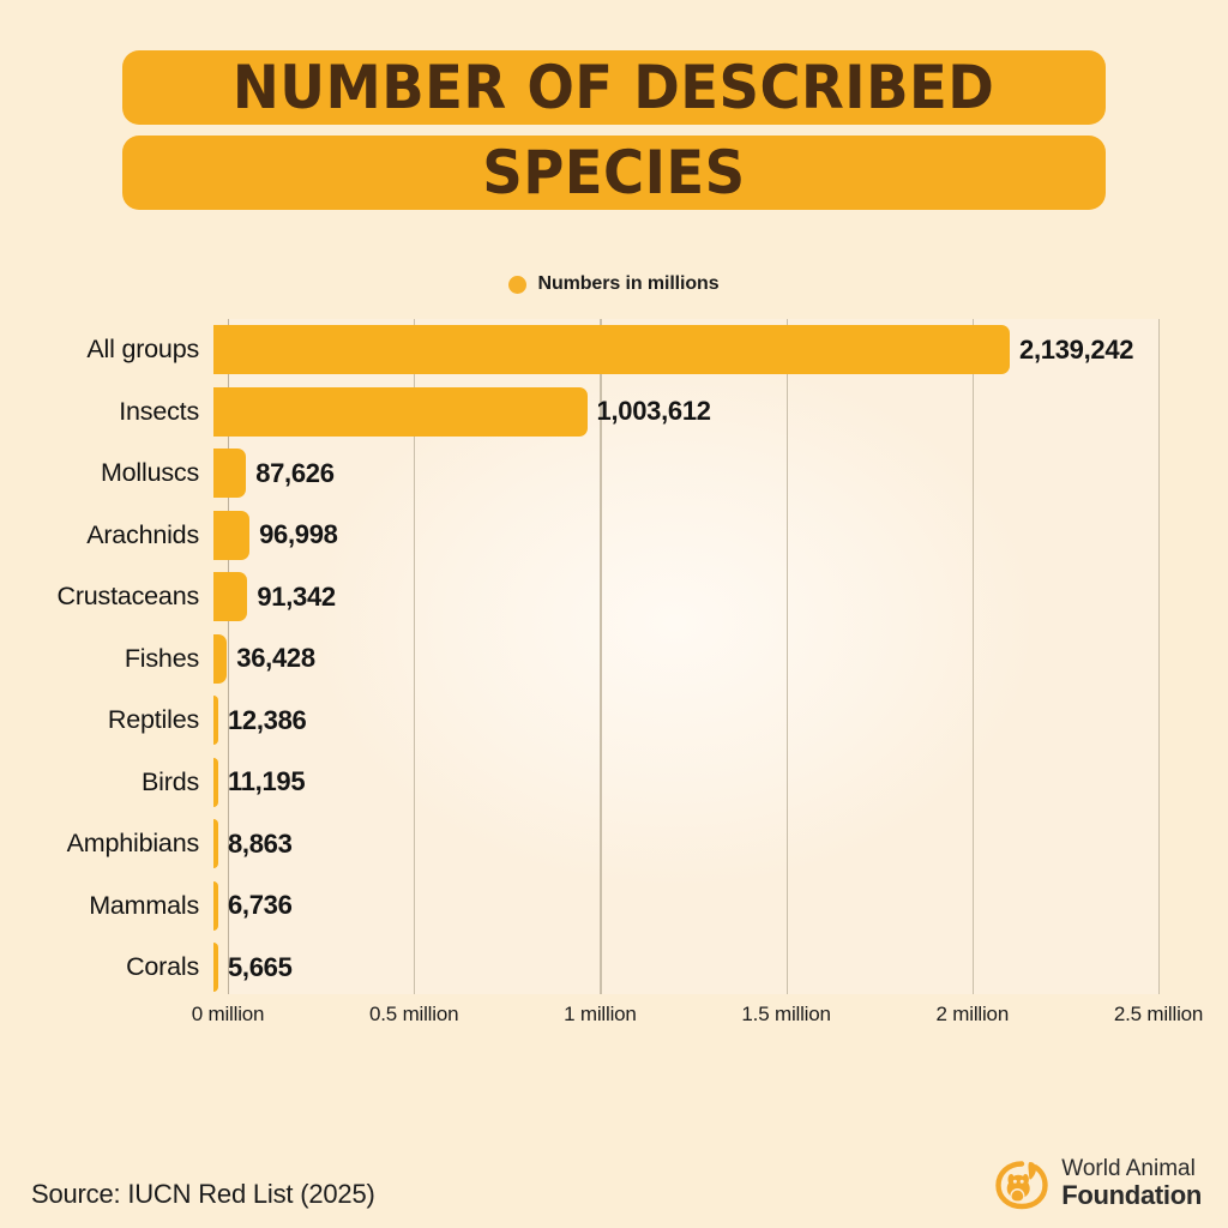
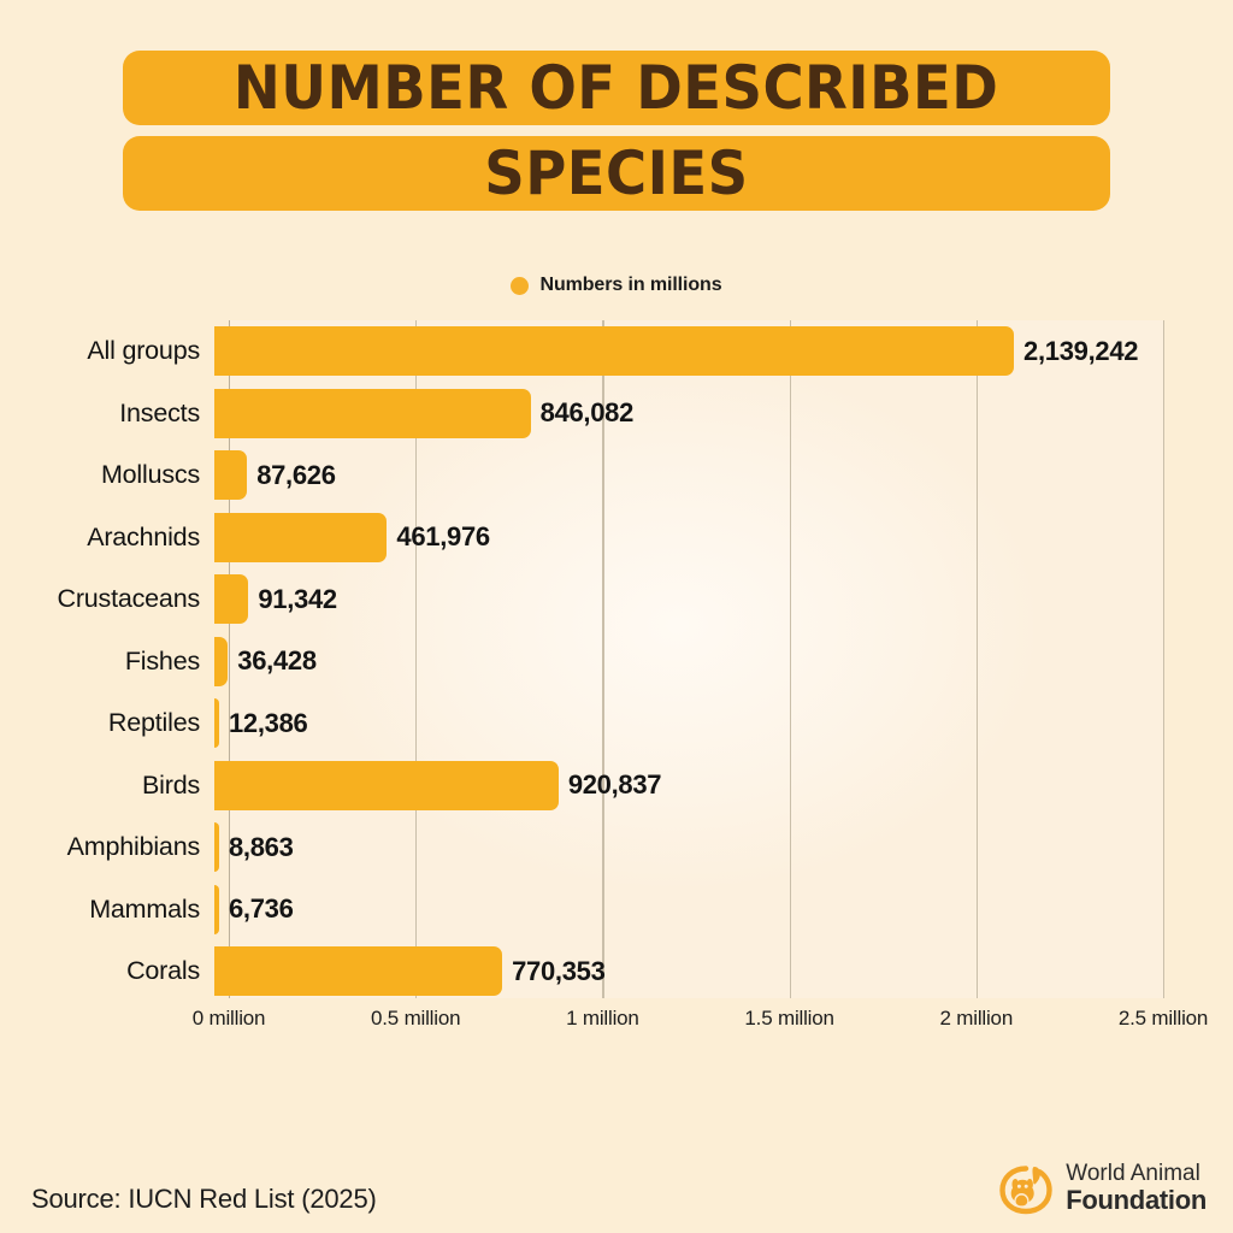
Insects: 1,003,612 -> 846,082
Arachnids: 96,998 -> 461,976
Birds: 11,195 -> 920,837
Corals: 5,665 -> 770,353
